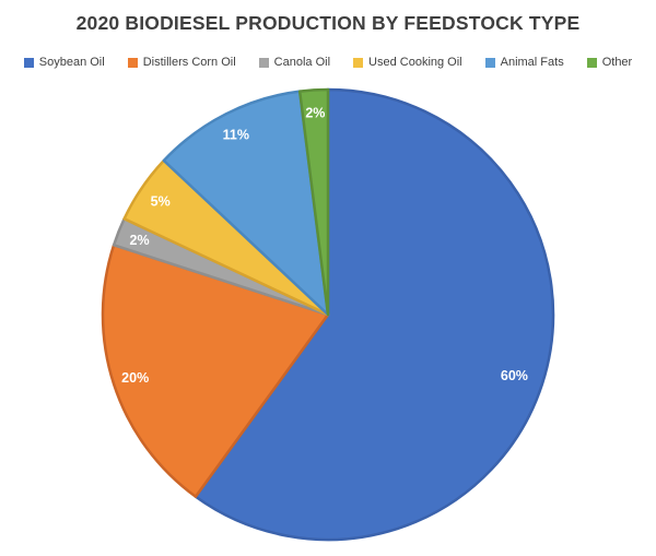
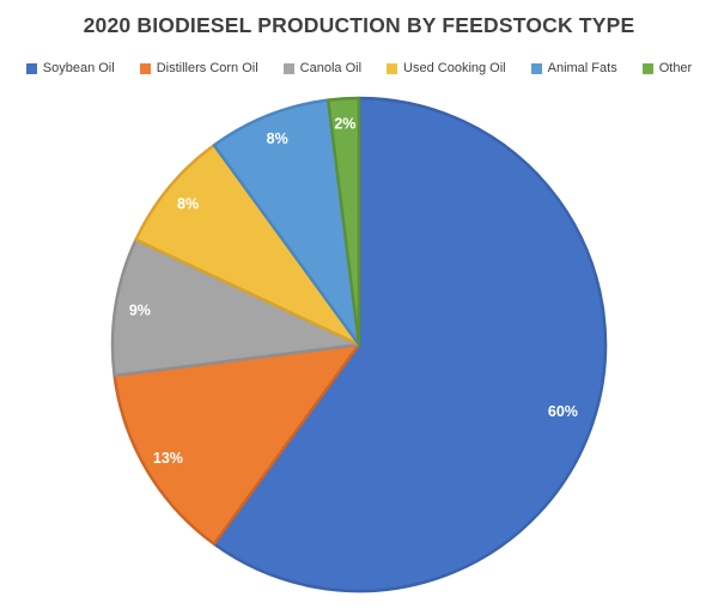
Distillers Corn Oil: 20% -> 13%
Canola Oil: 2% -> 9%
Used Cooking Oil: 5% -> 8%
Animal Fats: 11% -> 8%
